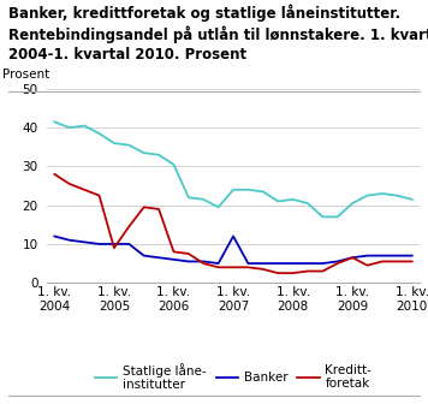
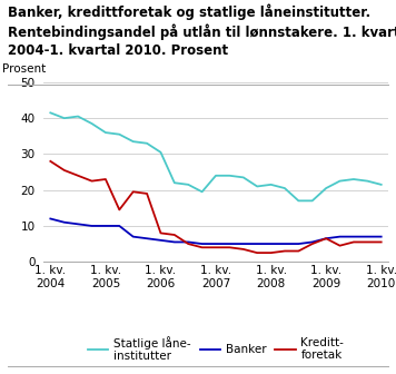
Kreditt- foretak/1. kv. 2005: 9.0 -> 23.0
Banker/1. kv. 2007: 12.0 -> 5.0
